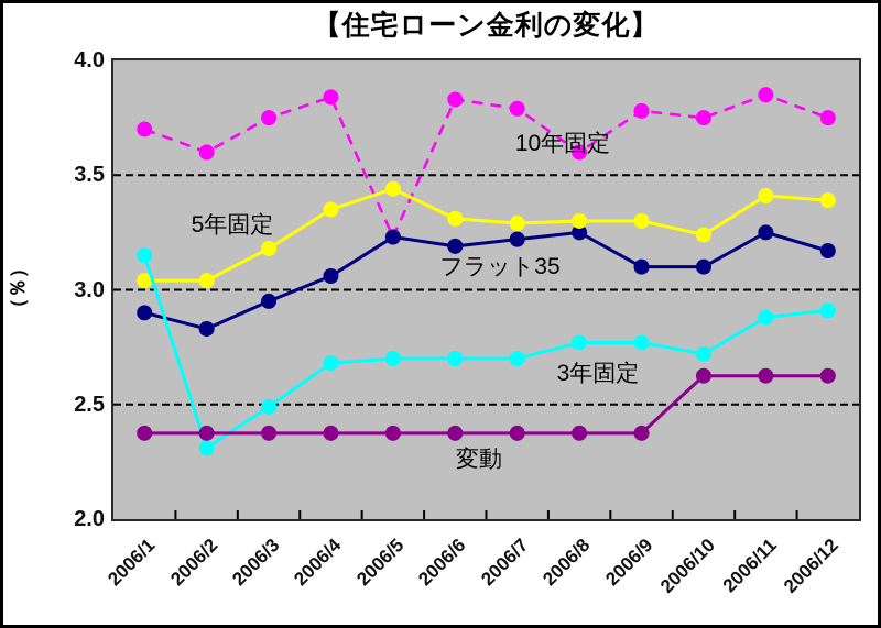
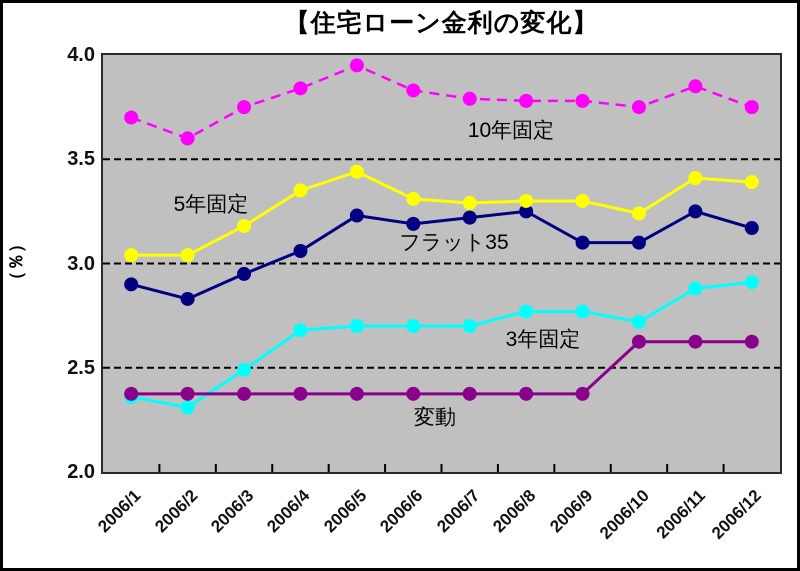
3年固定/2006/1: 3.15 -> 2.36
10年固定/2006/5: 3.23 -> 3.95
10年固定/2006/8: 3.60 -> 3.78
